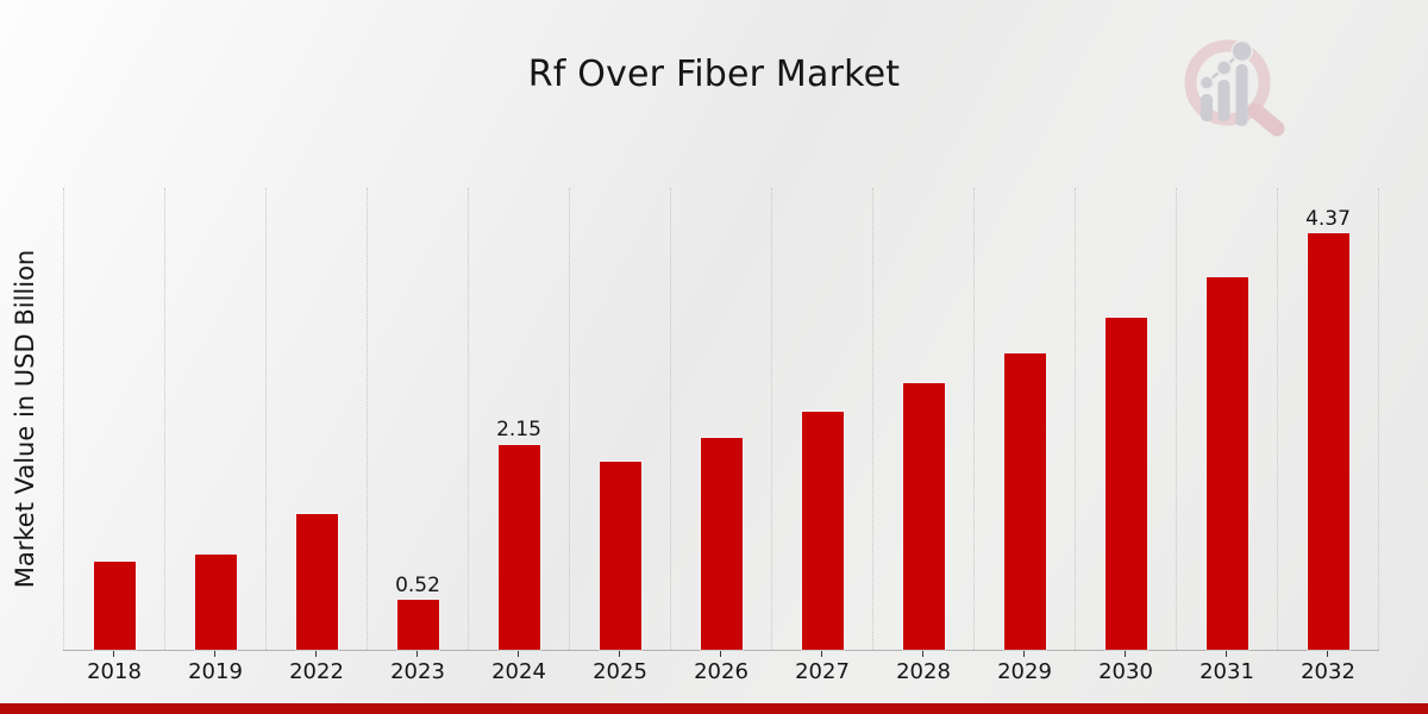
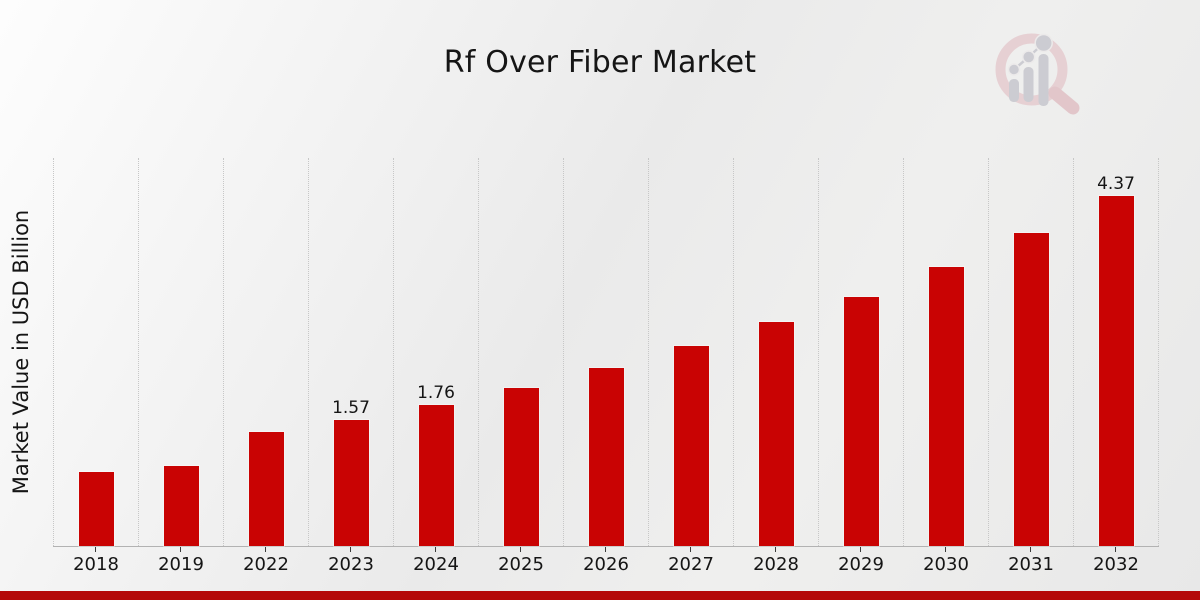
2023: 0.52 -> 1.57
2024: 2.15 -> 1.76
